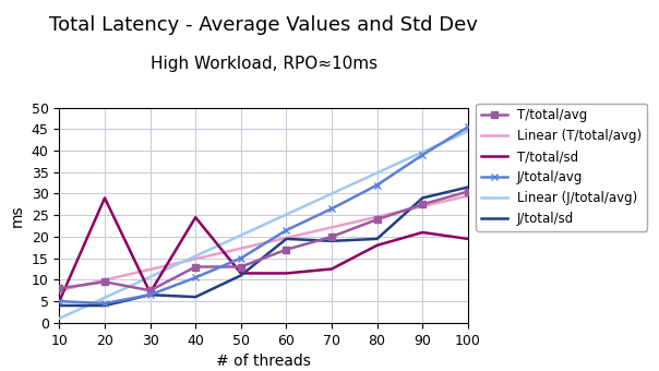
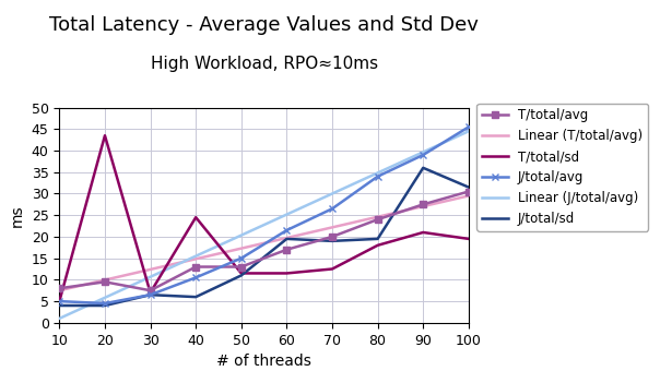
T/total/sd/20: 29.0 -> 43.5
J/total/avg/80: 32.0 -> 34.0
J/total/sd/90: 29.0 -> 36.0
